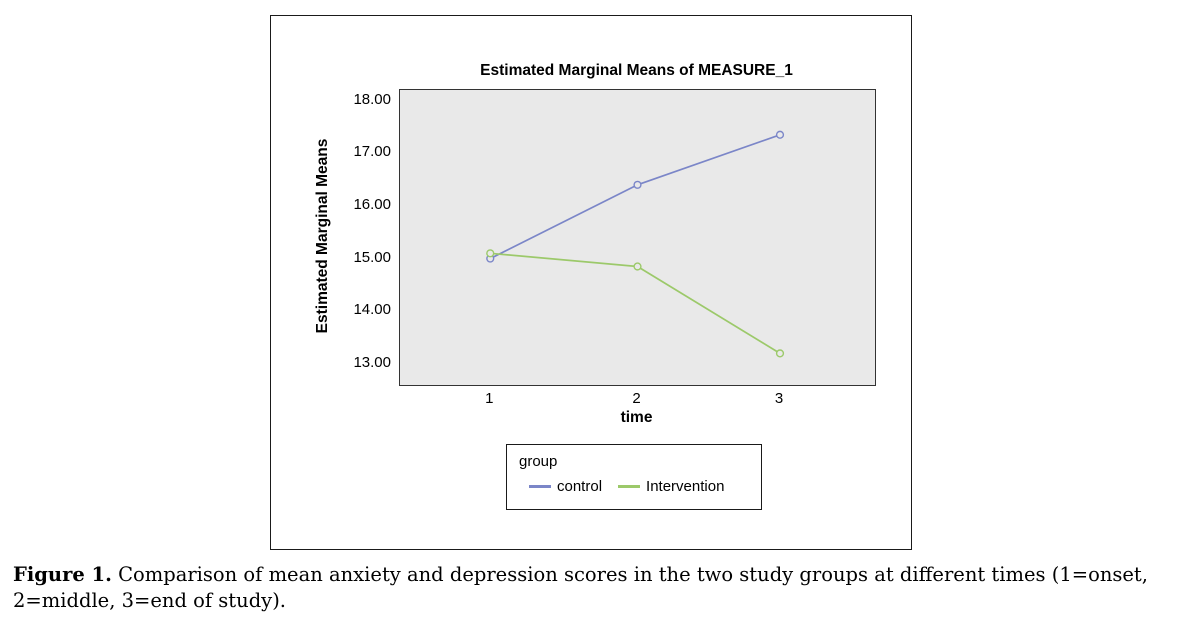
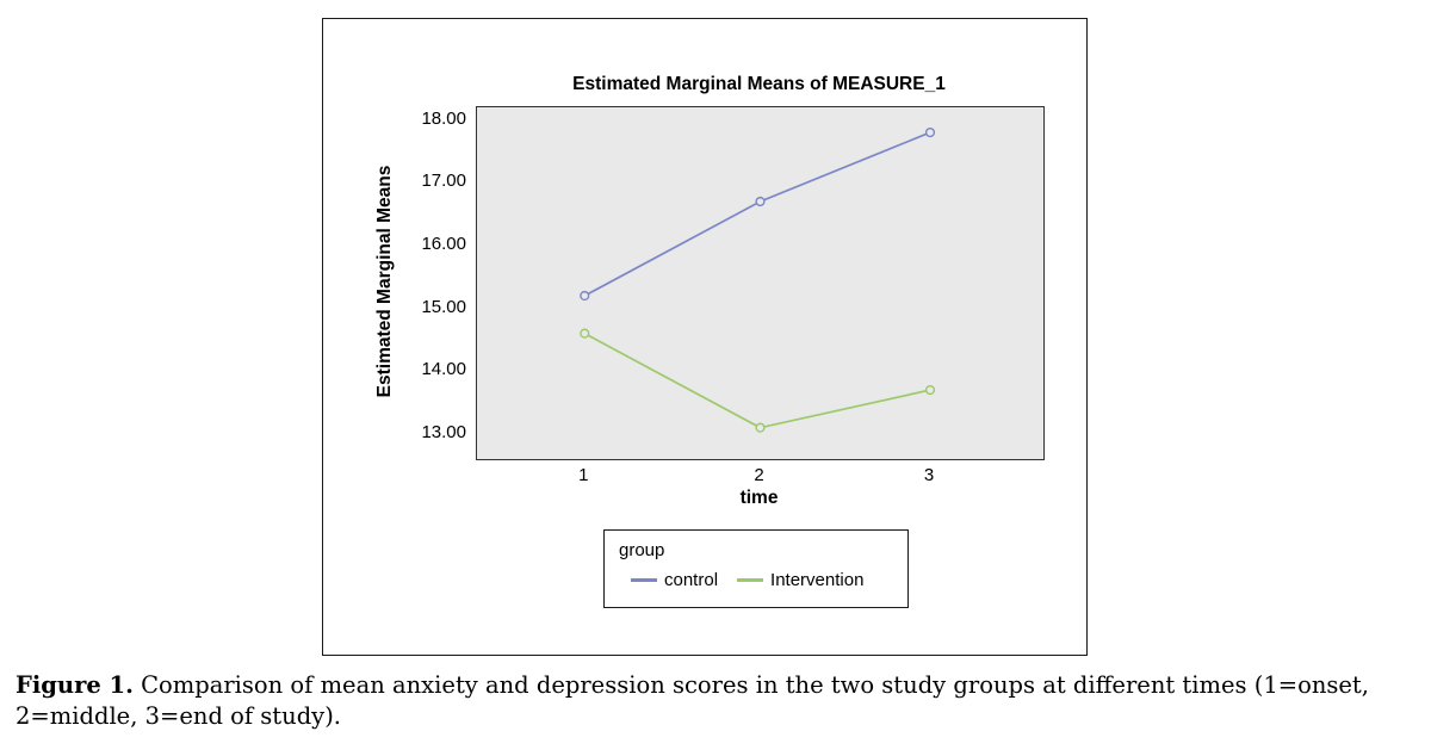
control/1: 15.0 -> 15.2
Intervention/1: 15.1 -> 14.6
control/2: 16.4 -> 16.7
Intervention/2: 14.8 -> 13.1
control/3: 17.4 -> 17.8
Intervention/3: 13.2 -> 13.7
